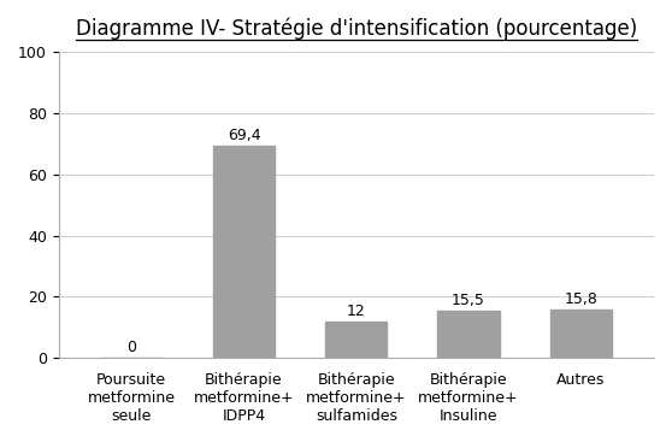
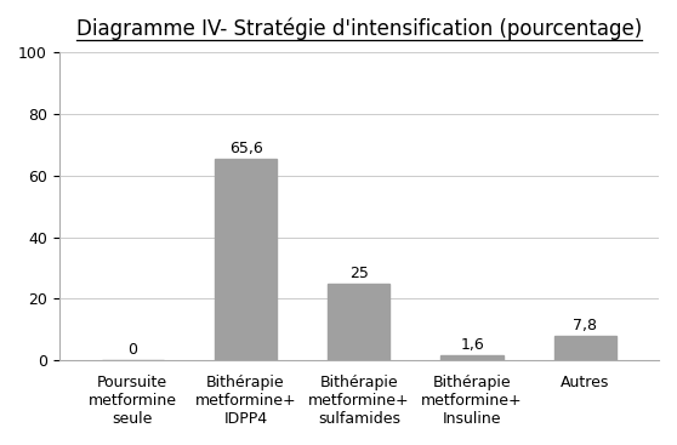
Bithérapie metformine+ IDPP4: 69,4 -> 65,6
Bithérapie metformine+ sulfamides: 12 -> 25
Bithérapie metformine+ Insuline: 15,5 -> 1,6
Autres: 15,8 -> 7,8
